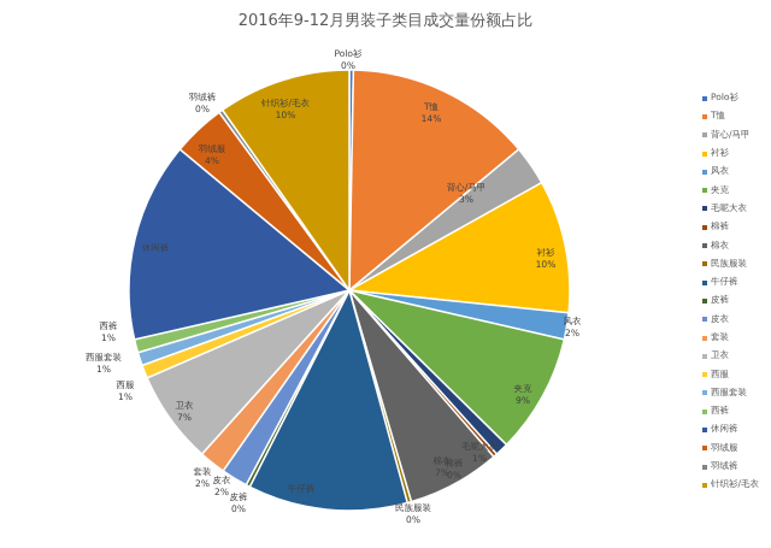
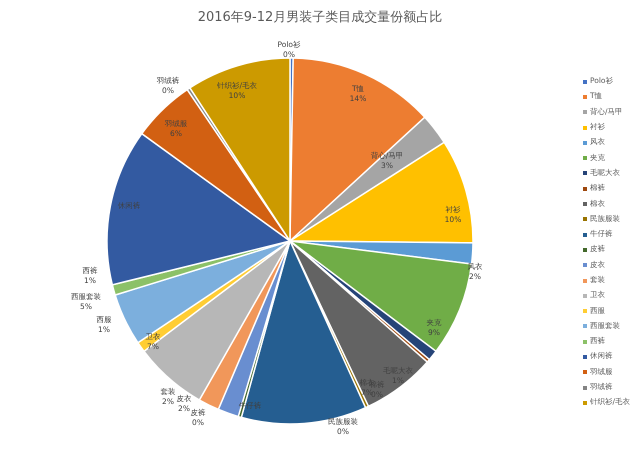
西服套装: 1% -> 5%
羽绒服: 4% -> 6%
